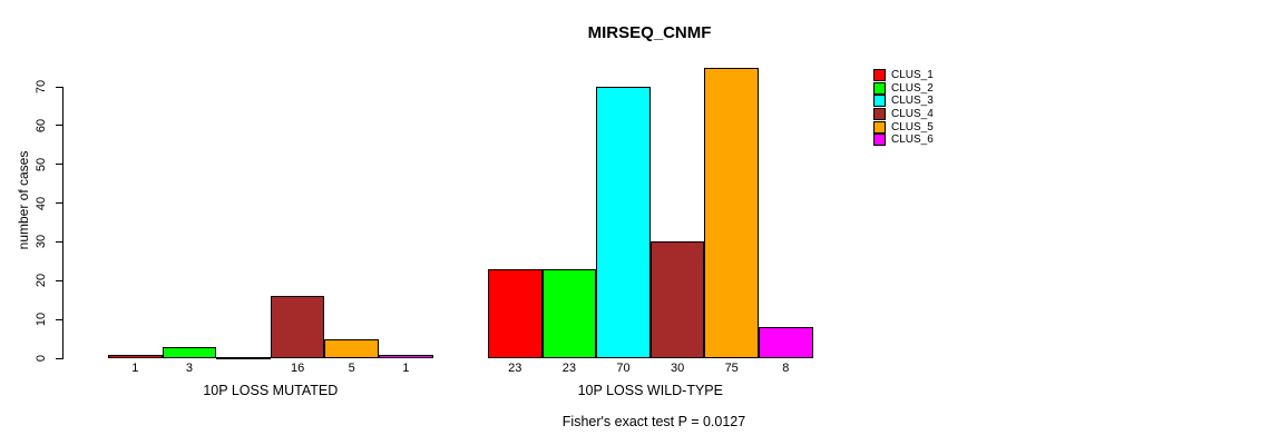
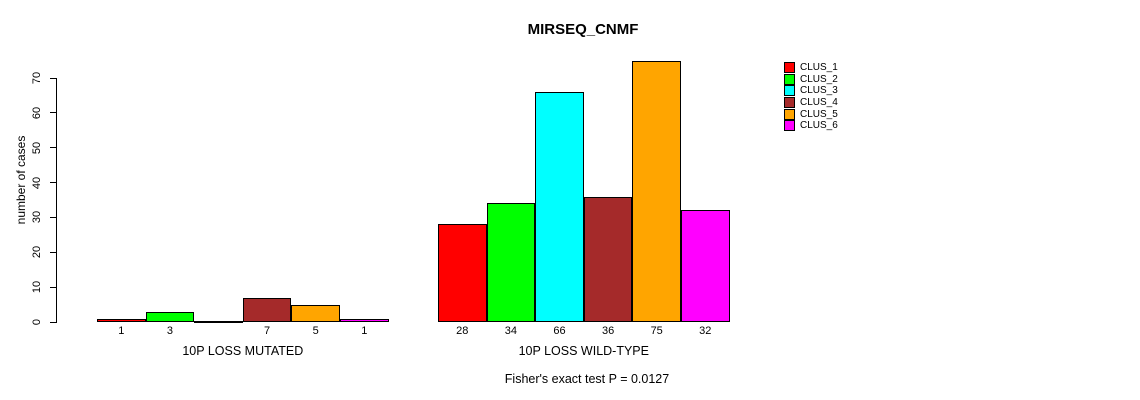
CLUS_4/10P LOSS MUTATED: 16 -> 7
CLUS_1/10P LOSS WILD-TYPE: 23 -> 28
CLUS_2/10P LOSS WILD-TYPE: 23 -> 34
CLUS_3/10P LOSS WILD-TYPE: 70 -> 66
CLUS_4/10P LOSS WILD-TYPE: 30 -> 36
CLUS_6/10P LOSS WILD-TYPE: 8 -> 32
